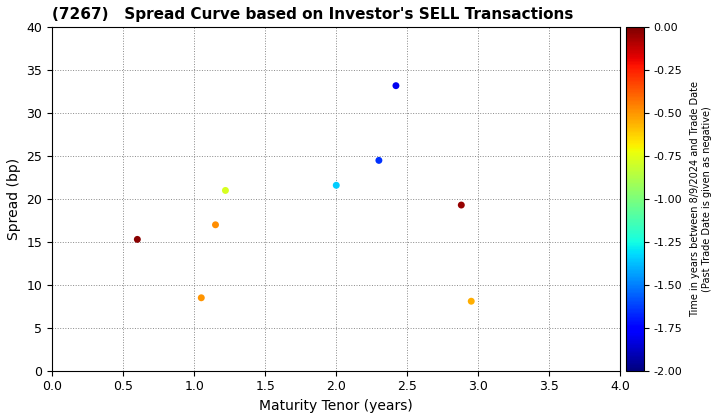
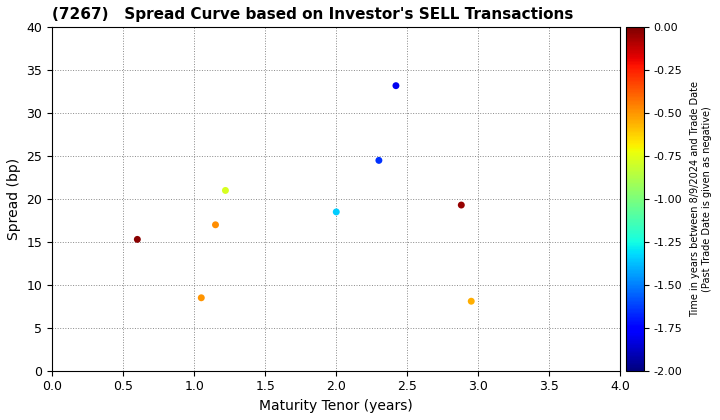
2.0: 21.6 -> 18.5
